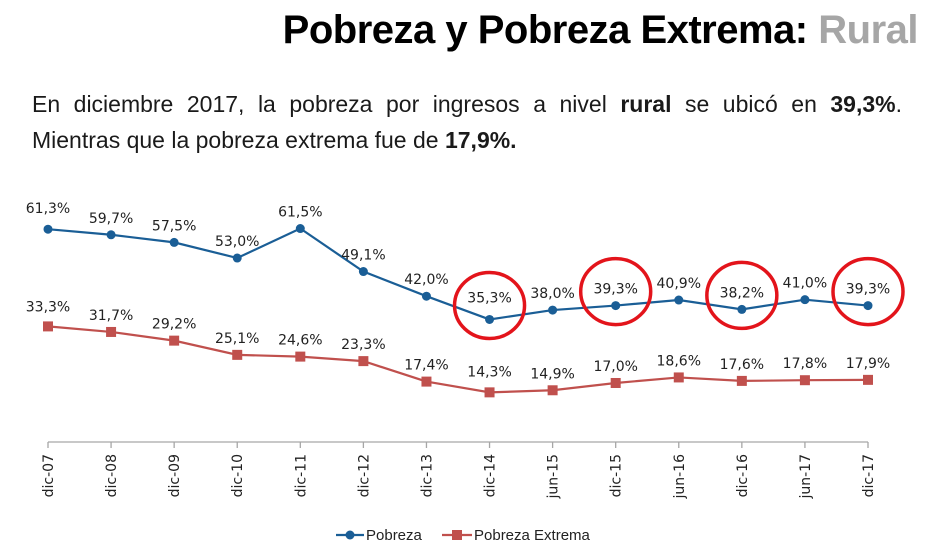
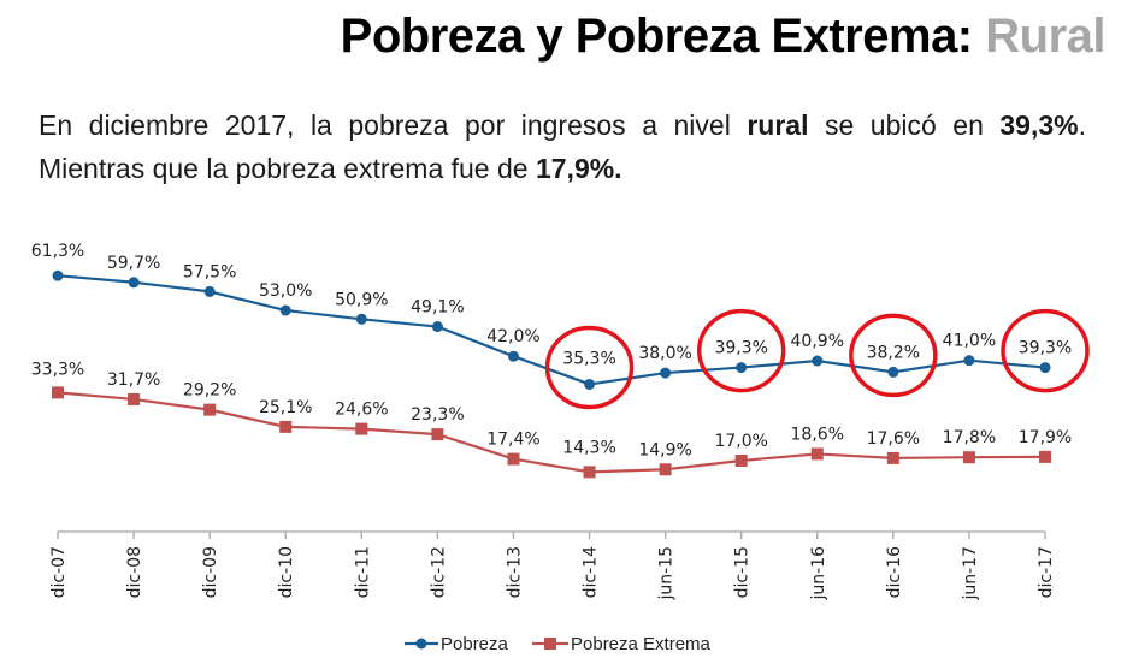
Pobreza/dic-11: 61,5% -> 50,9%
